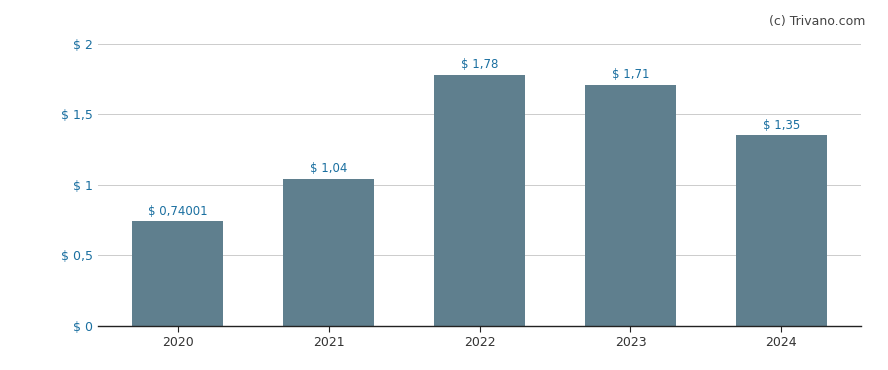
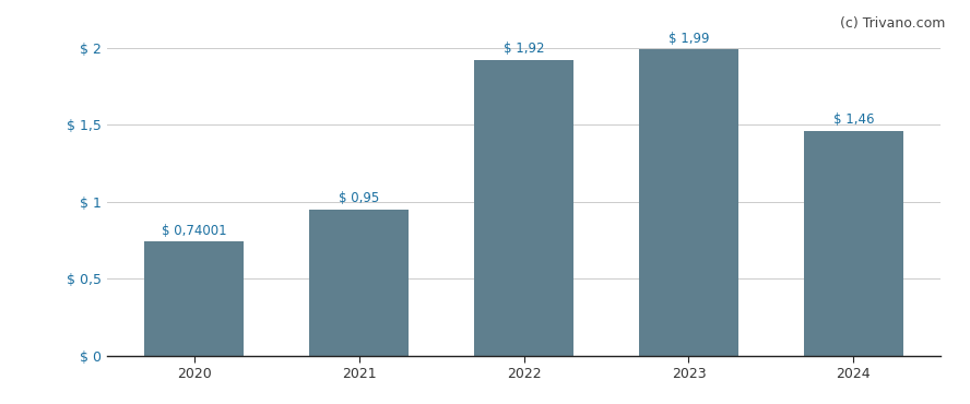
2021: 1,04 -> 0,95
2022: 1,78 -> 1,92
2023: 1,71 -> 1,99
2024: 1,35 -> 1,46
